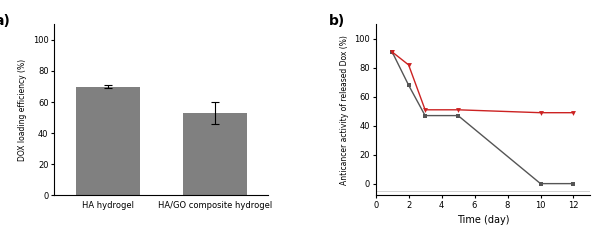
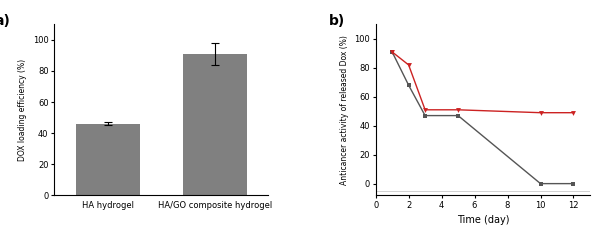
HA hydrogel: 70 -> 46
HA/GO composite hydrogel: 53 -> 91
